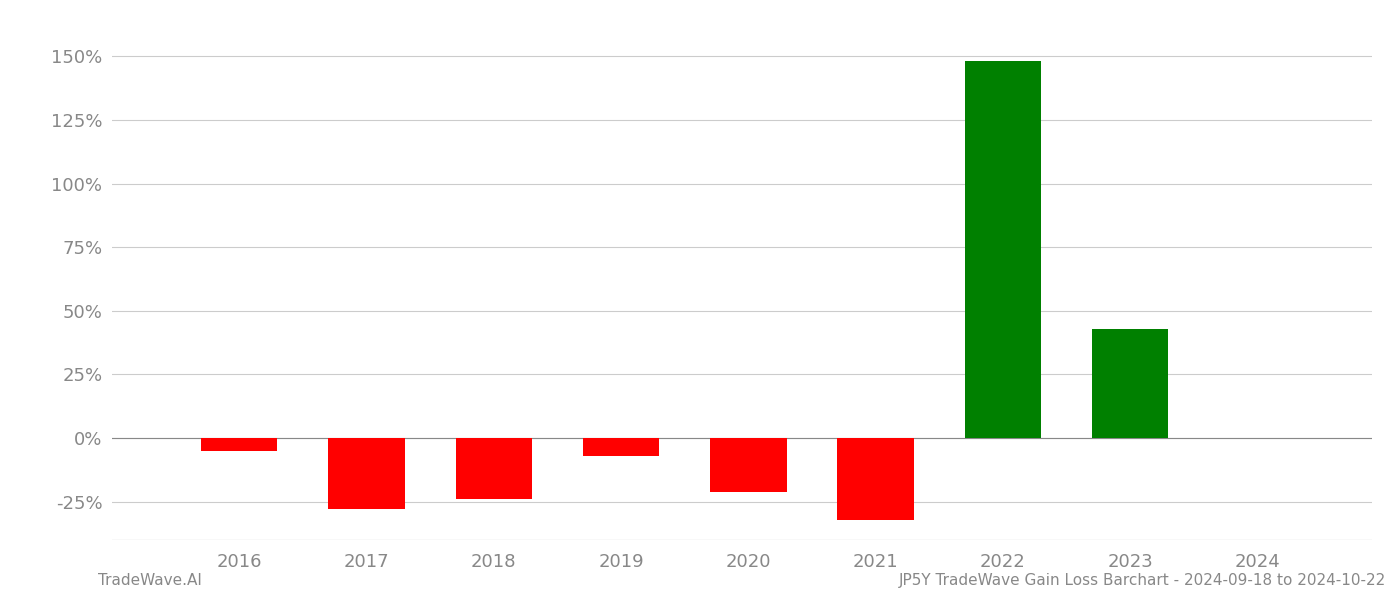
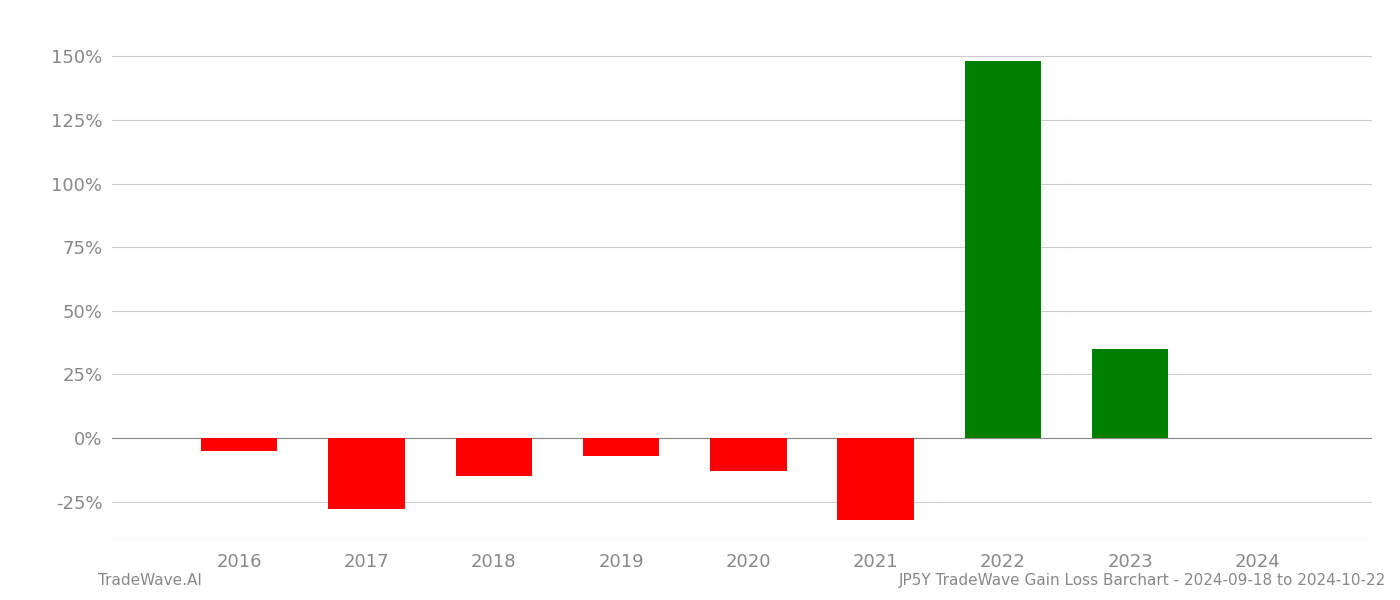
2018: -24% -> -15%
2020: -21% -> -13%
2023: 43% -> 35%
